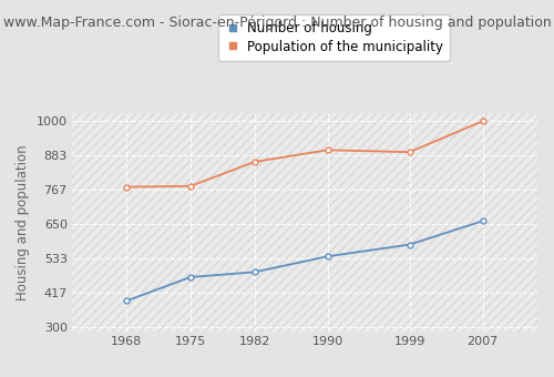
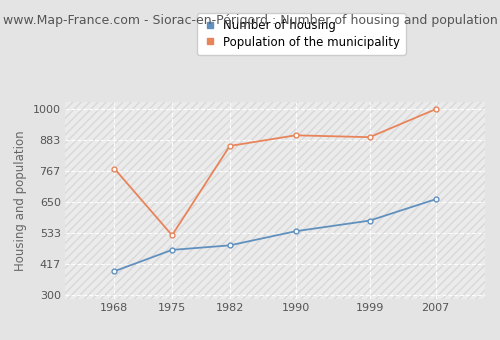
Population of the municipality/1975: 778 -> 525
